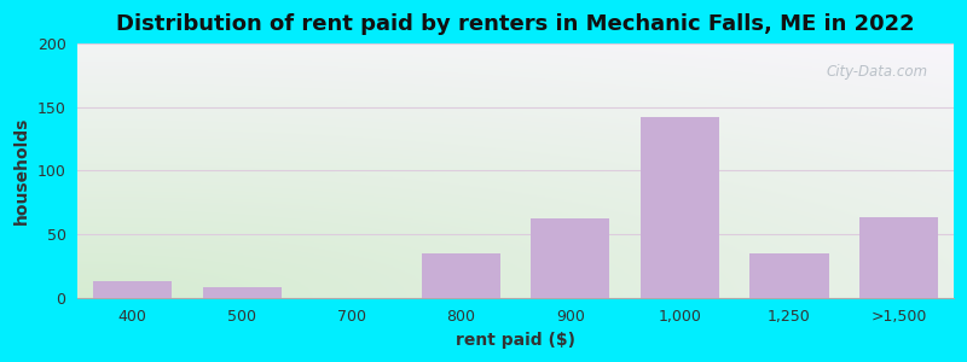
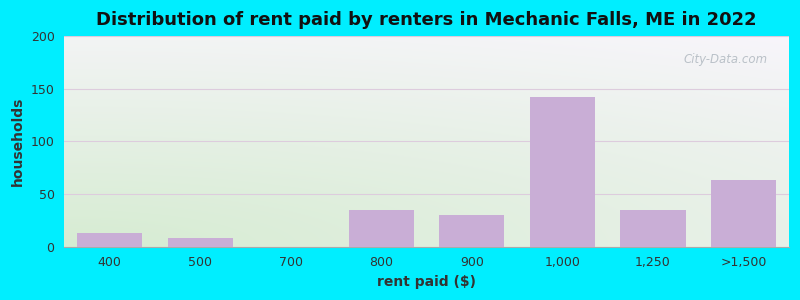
900: 62 -> 30
